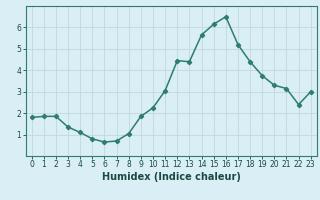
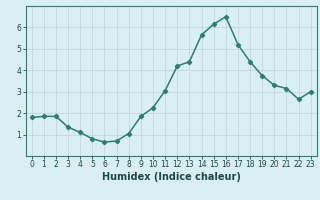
12: 4.45 -> 4.20
22: 2.40 -> 2.65
